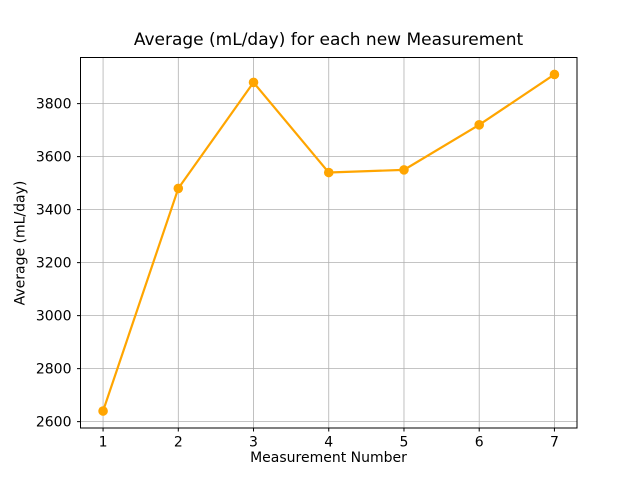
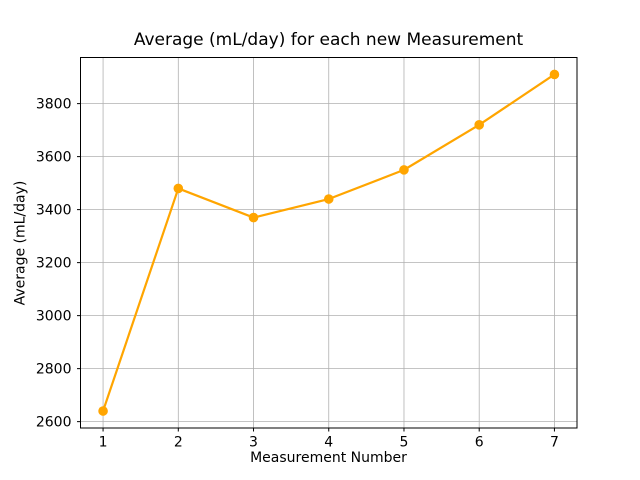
3: 3880 -> 3370
4: 3540 -> 3440
